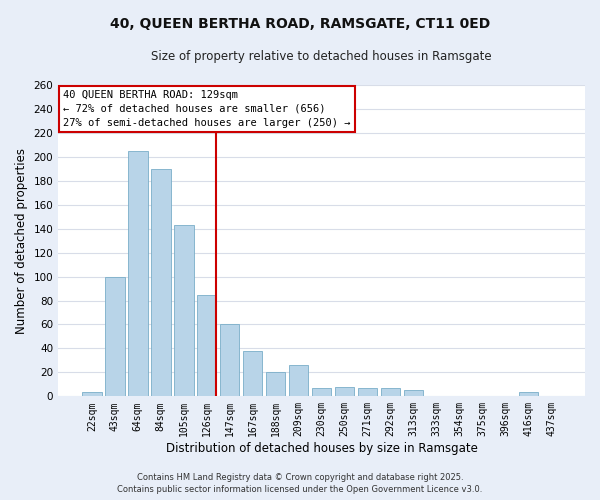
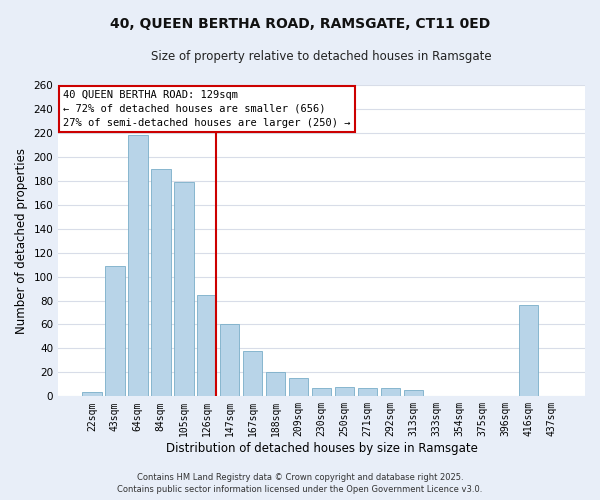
43sqm: 100 -> 109
64sqm: 205 -> 218
105sqm: 143 -> 179
209sqm: 26 -> 15
416sqm: 4 -> 76
